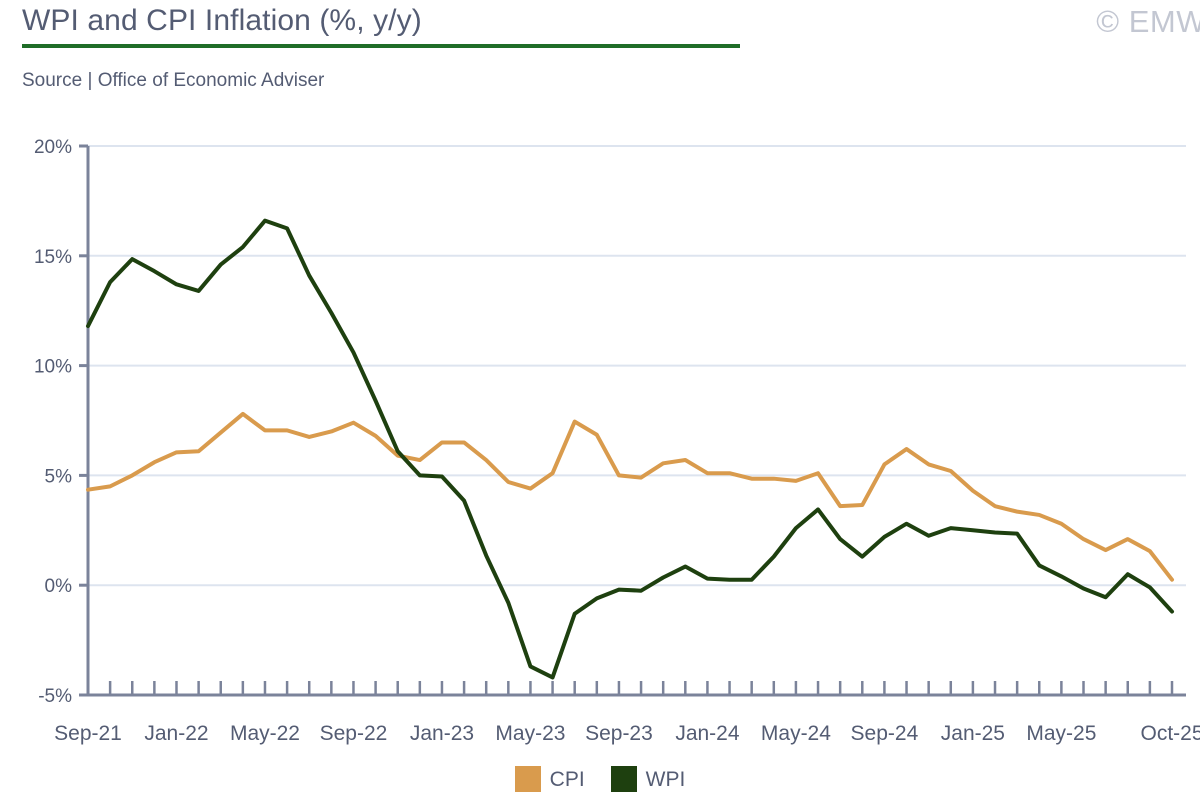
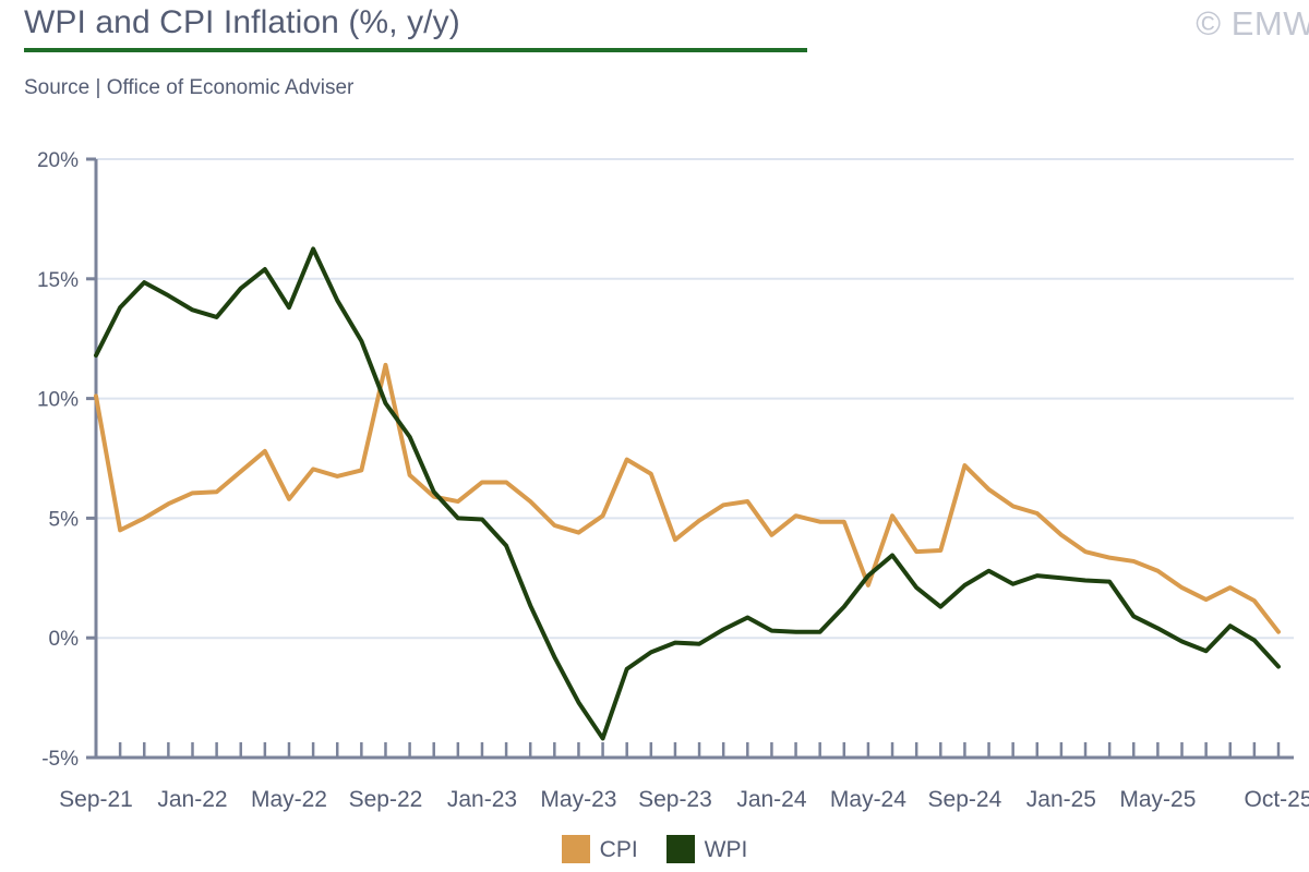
CPI/Sep-21: 4.3% -> 10.1%
CPI/May-22: 7.0% -> 5.8%
WPI/May-22: 16.6% -> 13.8%
CPI/Sep-22: 7.4% -> 11.4%
WPI/Sep-22: 10.6% -> 9.8%
WPI/May-23: -3.7% -> -2.7%
CPI/Sep-23: 5.0% -> 4.1%
CPI/Jan-24: 5.1% -> 4.3%
CPI/May-24: 4.8% -> 2.2%
CPI/Sep-24: 5.5% -> 7.2%
